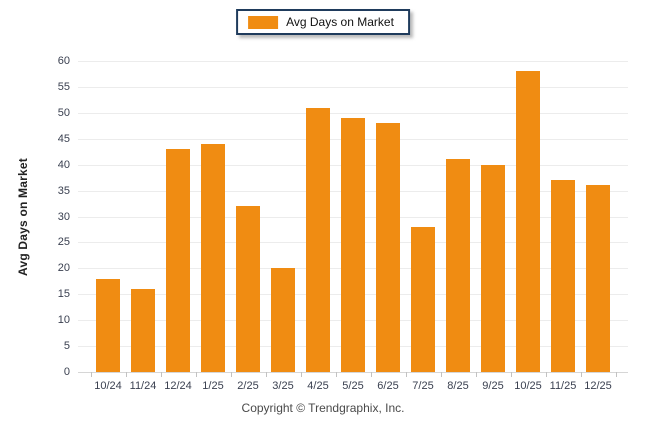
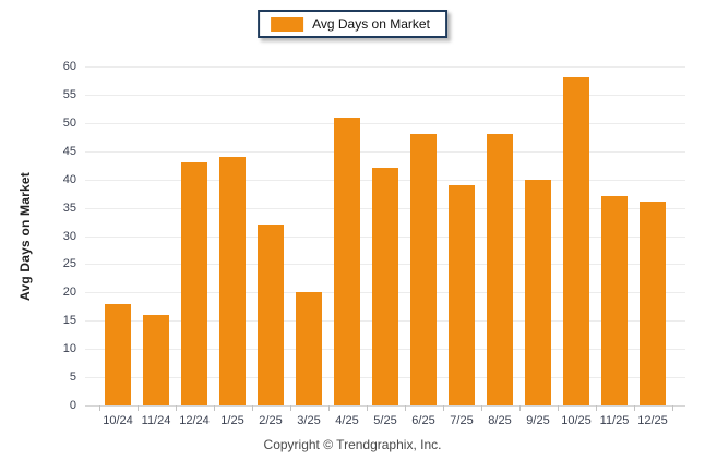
5/25: 49 -> 42
7/25: 28 -> 39
8/25: 41 -> 48
